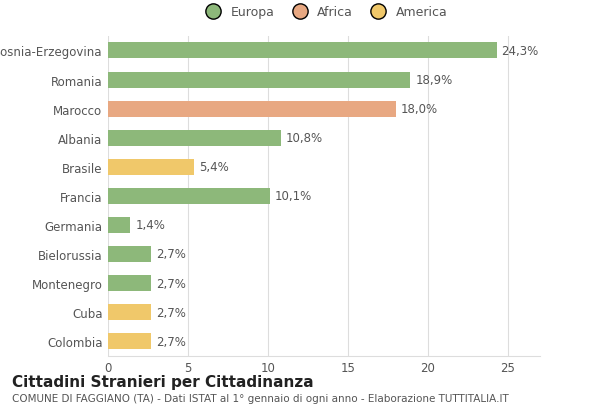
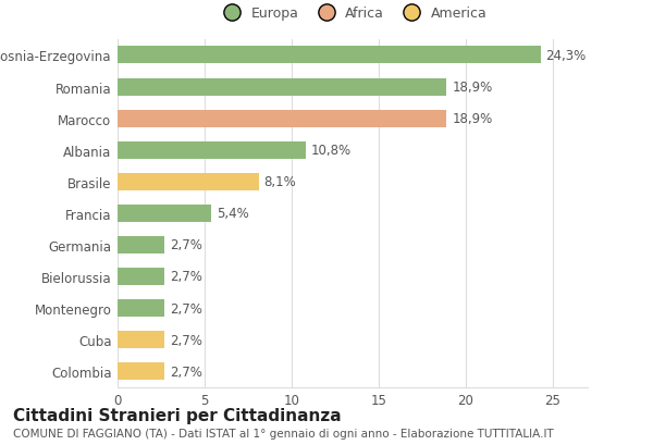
Marocco: 18,0% -> 18,9%
Brasile: 5,4% -> 8,1%
Francia: 10,1% -> 5,4%
Germania: 1,4% -> 2,7%
